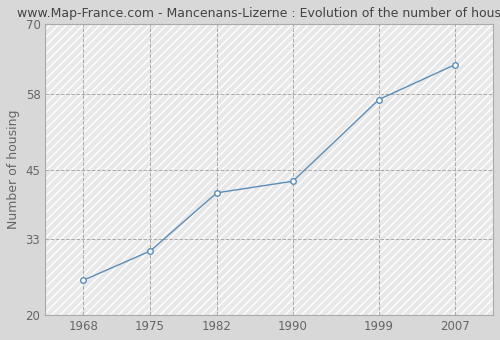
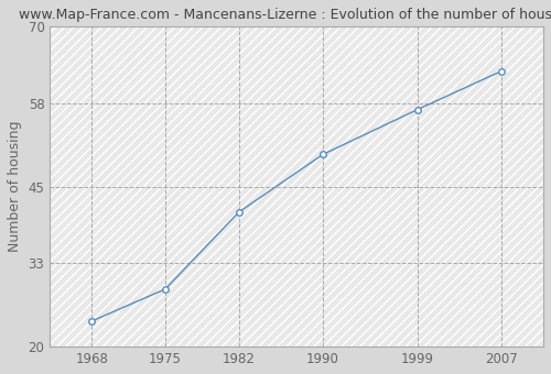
1968: 26 -> 24
1975: 31 -> 29
1990: 43 -> 50
